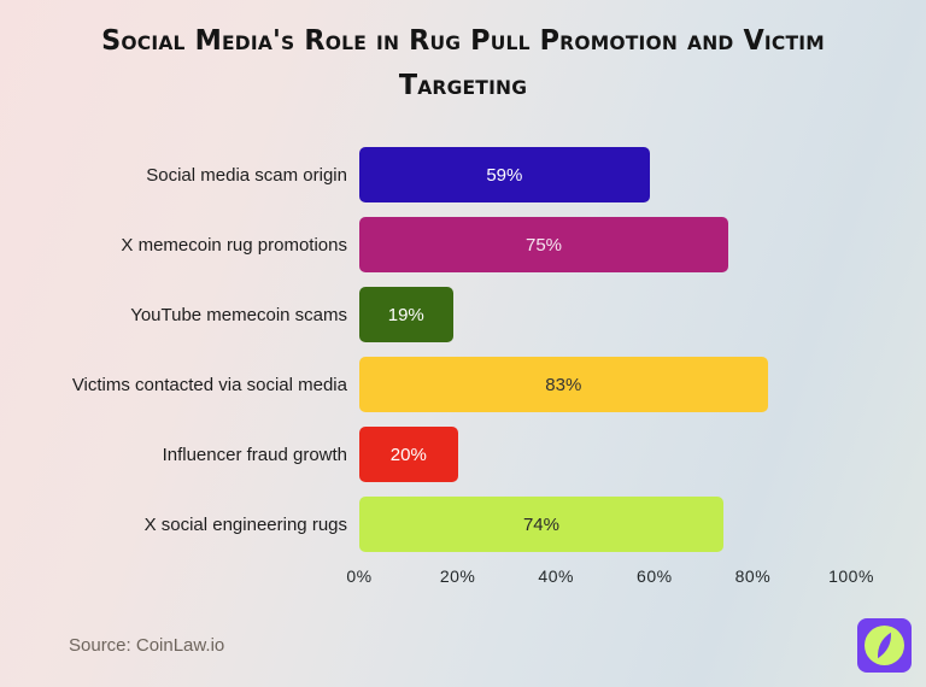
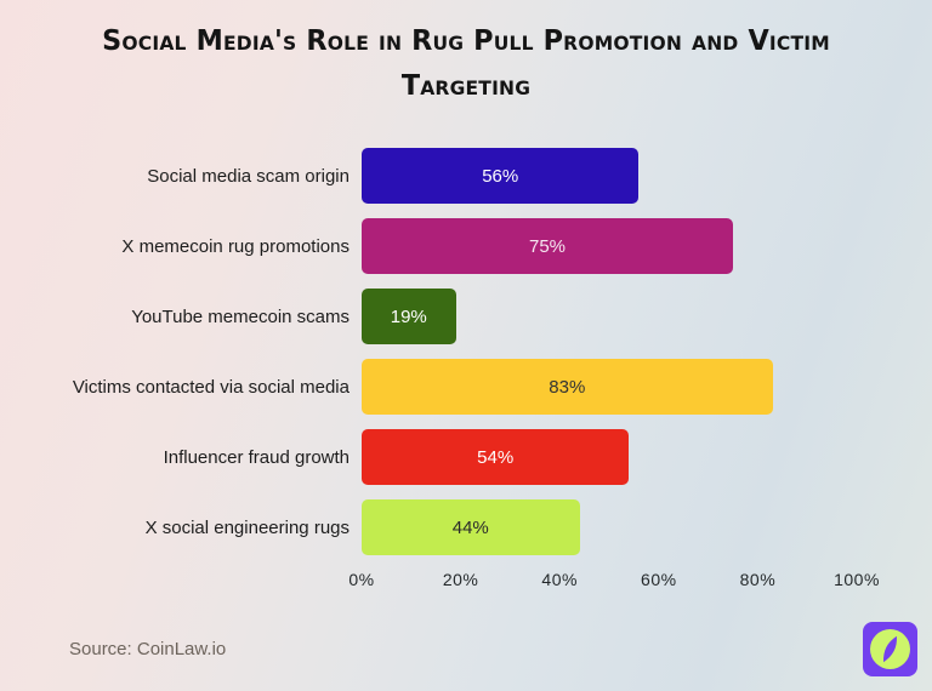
Social media scam origin: 59% -> 56%
Influencer fraud growth: 20% -> 54%
X social engineering rugs: 74% -> 44%
